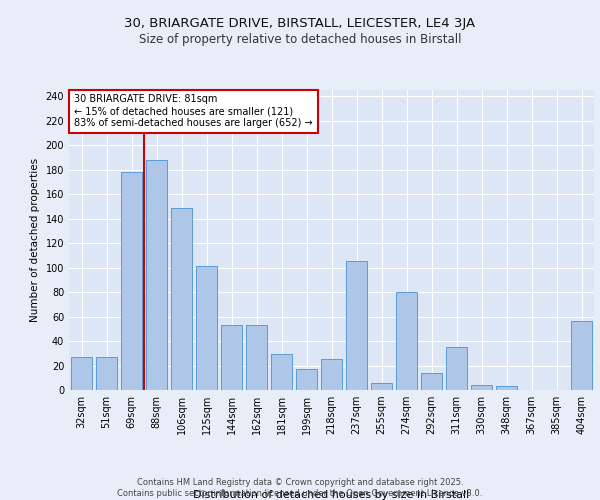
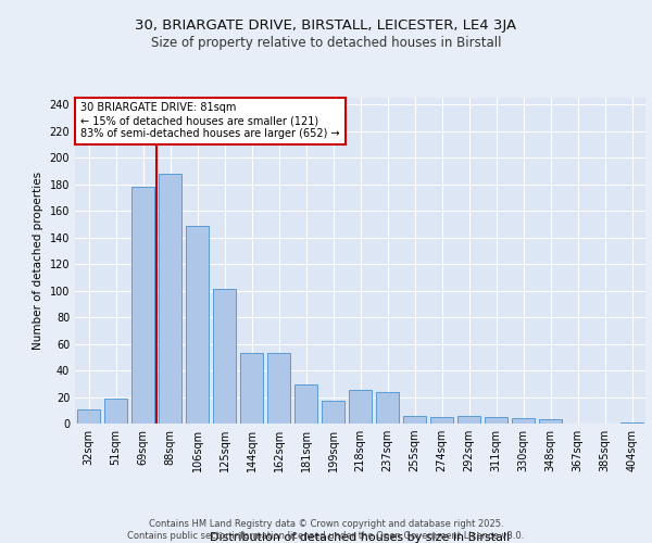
32sqm: 27 -> 11
51sqm: 27 -> 19
237sqm: 105 -> 24
274sqm: 80 -> 5
292sqm: 14 -> 6
311sqm: 35 -> 5
404sqm: 56 -> 1
